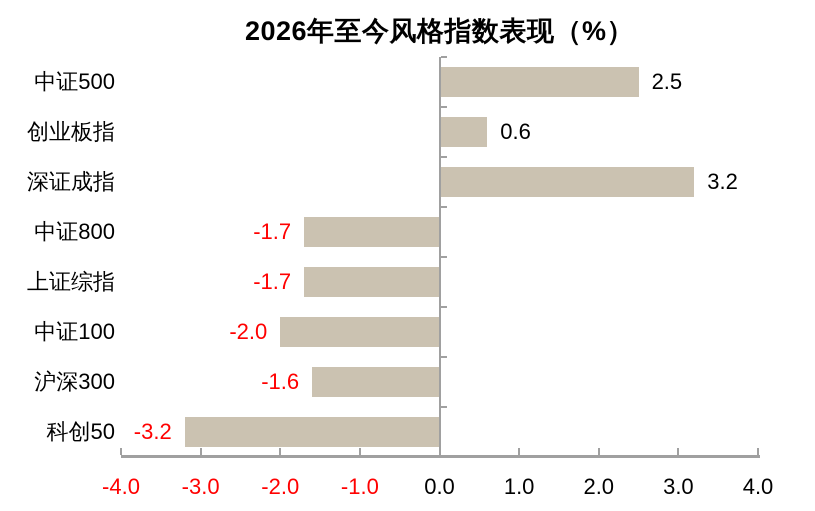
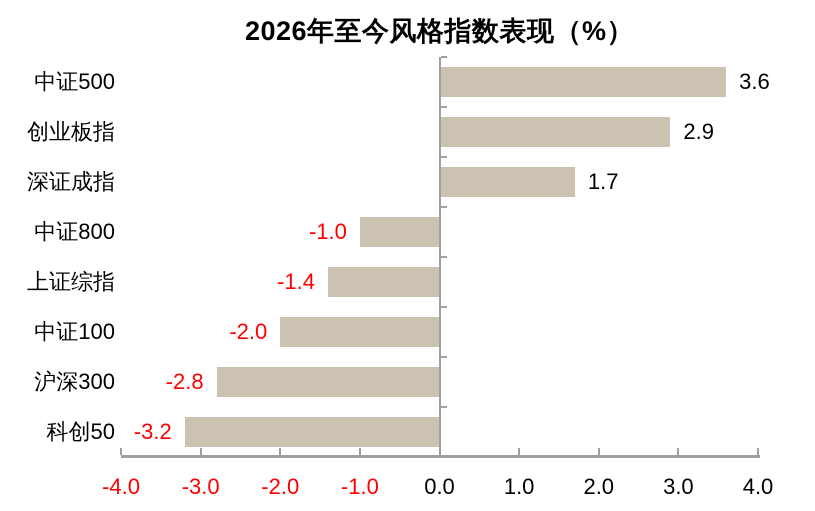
中证500: 2.5 -> 3.6
创业板指: 0.6 -> 2.9
深证成指: 3.2 -> 1.7
中证800: -1.7 -> -1.0
上证综指: -1.7 -> -1.4
沪深300: -1.6 -> -2.8
